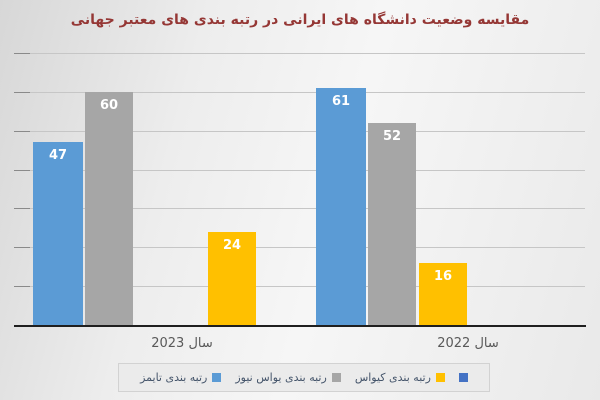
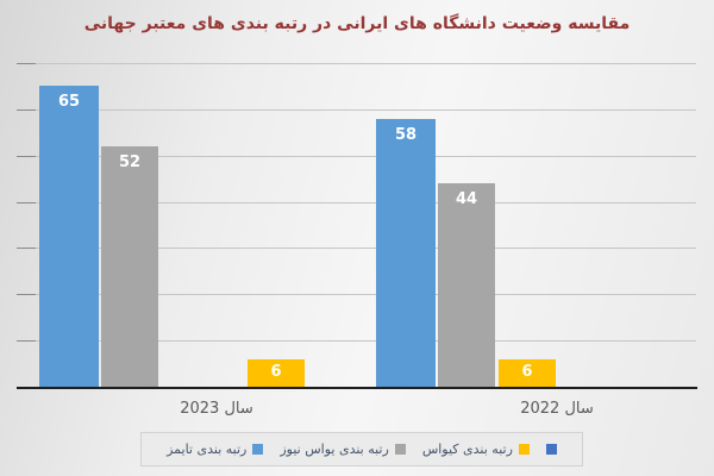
رتبه بندی تایمز/سال 2023: 47 -> 65
رتبه بندی یواس نیوز/سال 2023: 60 -> 52
رتبه بندی کیواس/سال 2023: 24 -> 6
رتبه بندی تایمز/سال 2022: 61 -> 58
رتبه بندی یواس نیوز/سال 2022: 52 -> 44
رتبه بندی کیواس/سال 2022: 16 -> 6
